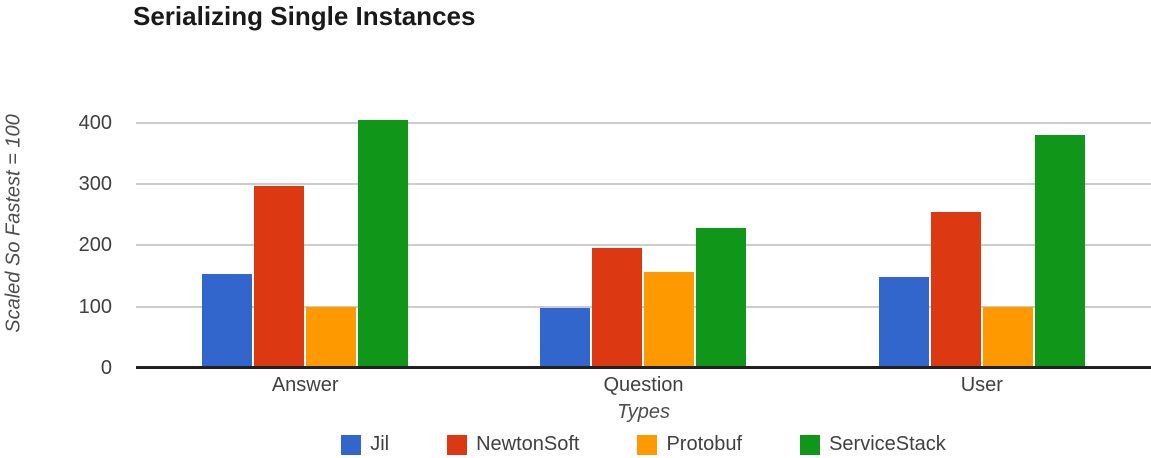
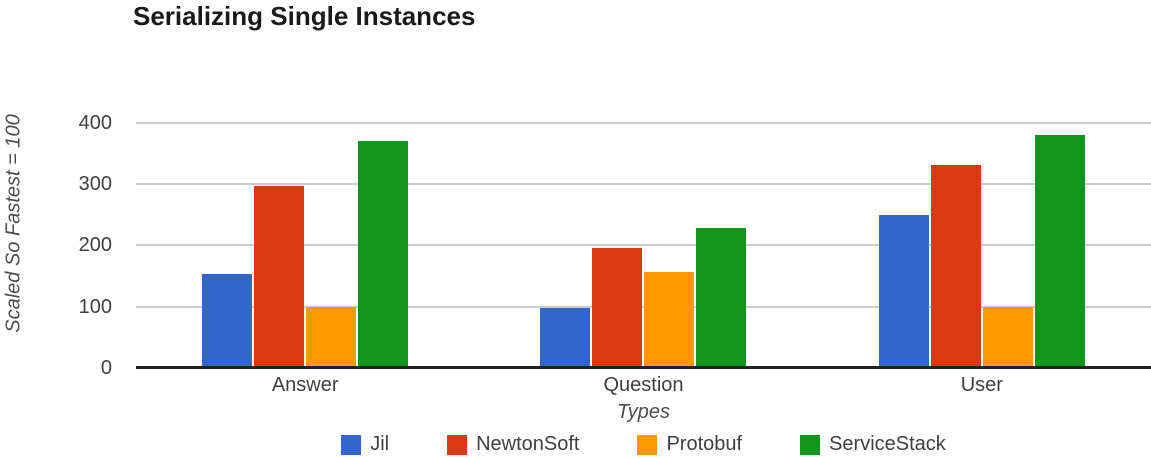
ServiceStack/Answer: 400 -> 370
Jil/User: 150 -> 250
NewtonSoft/User: 250 -> 330
